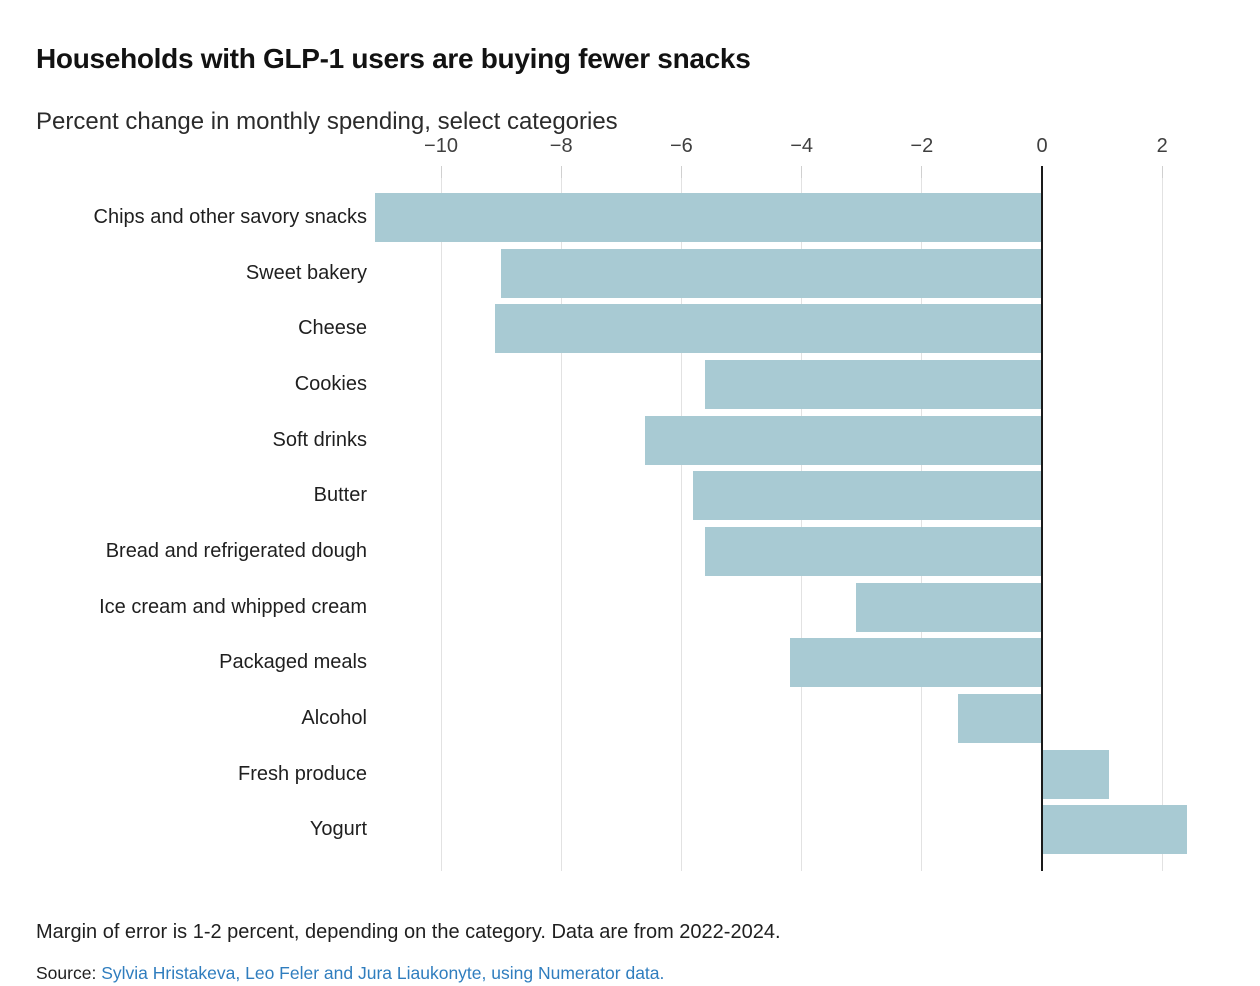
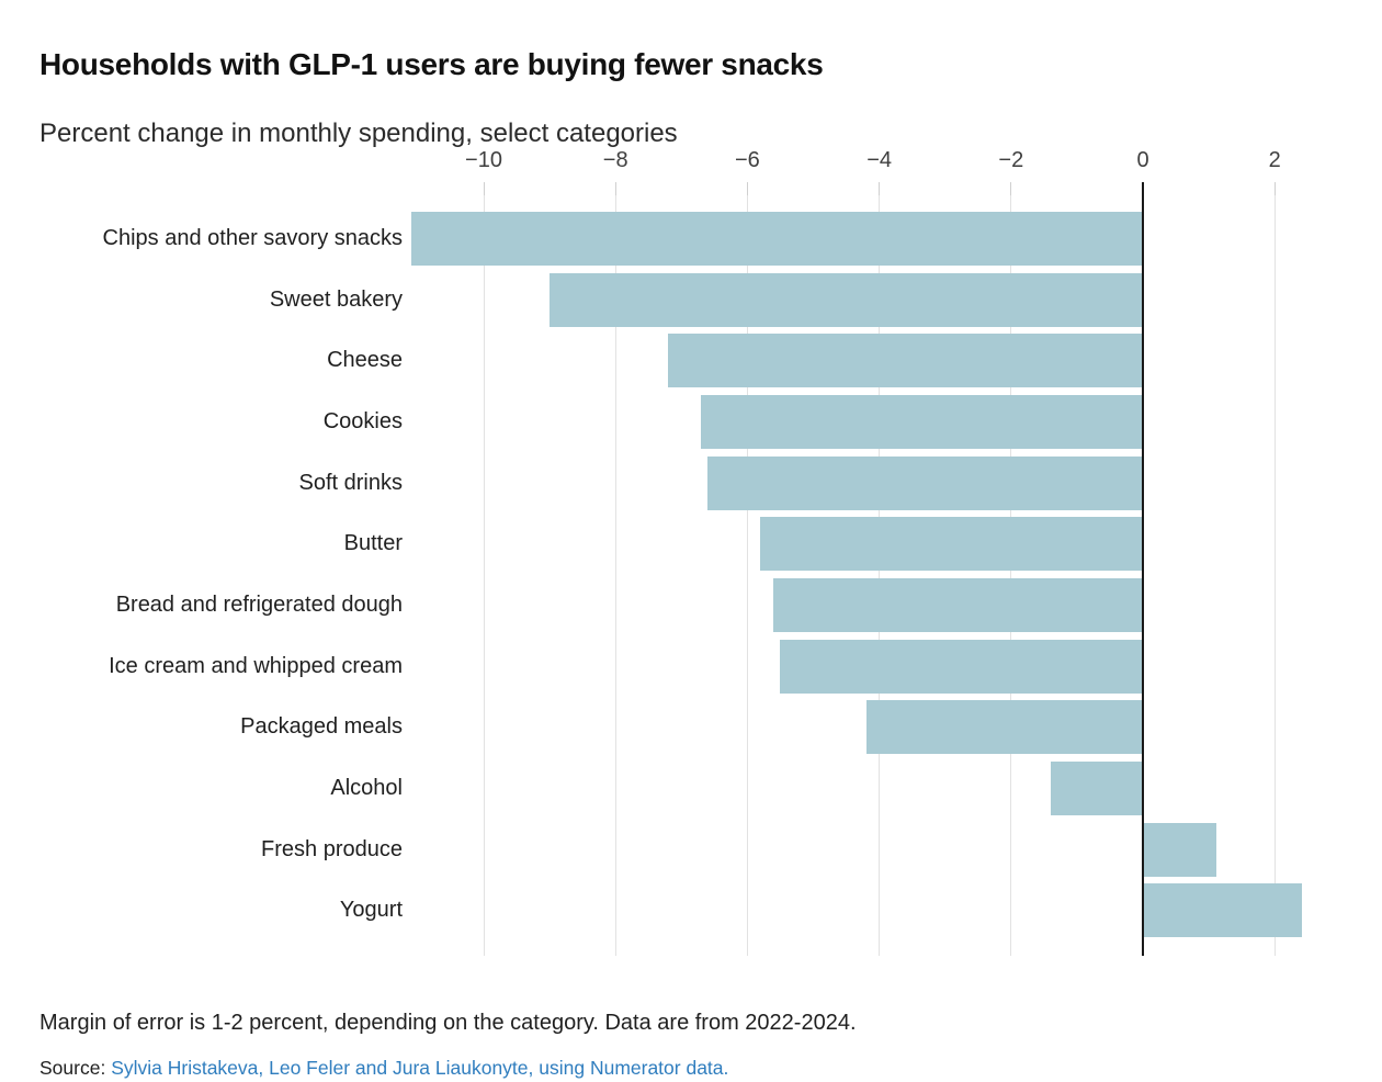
Cheese: -9.1 -> -7.2
Cookies: -5.6 -> -6.7
Ice cream and whipped cream: -3.1 -> -5.5
